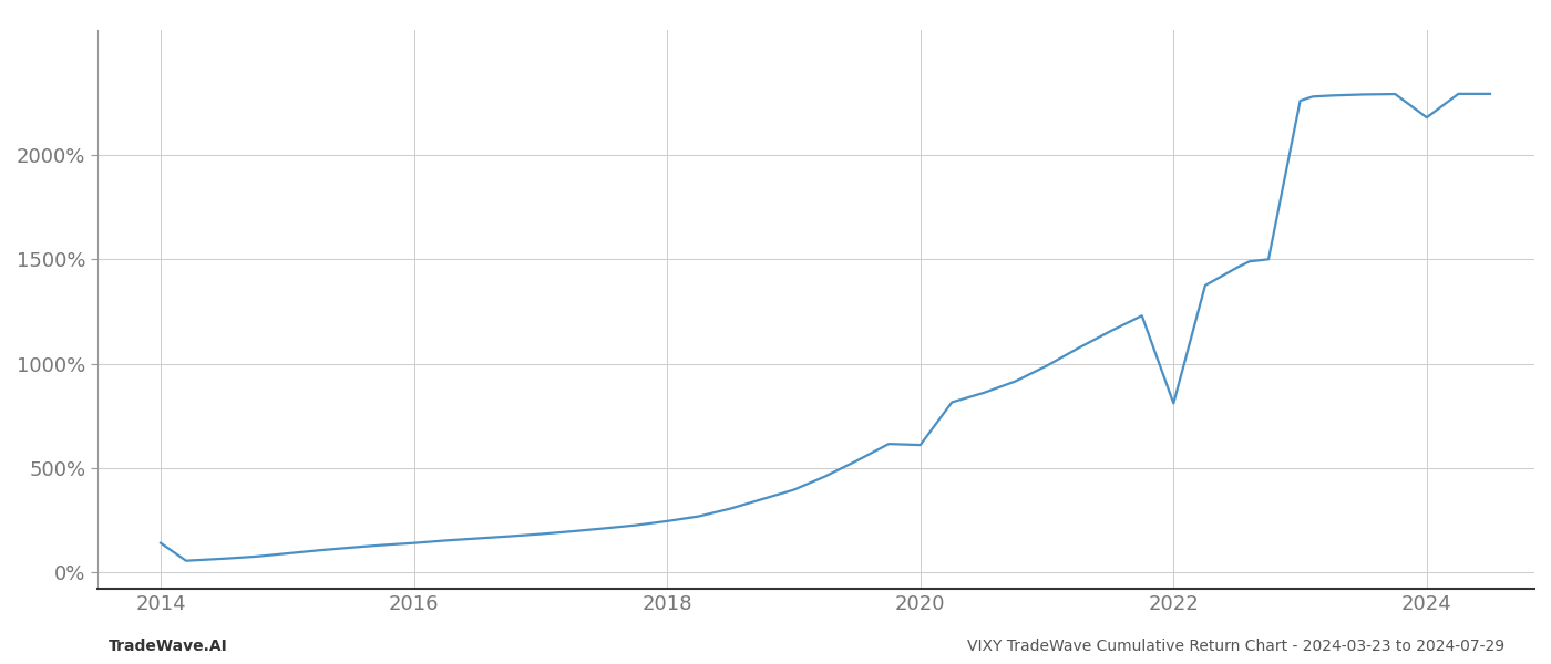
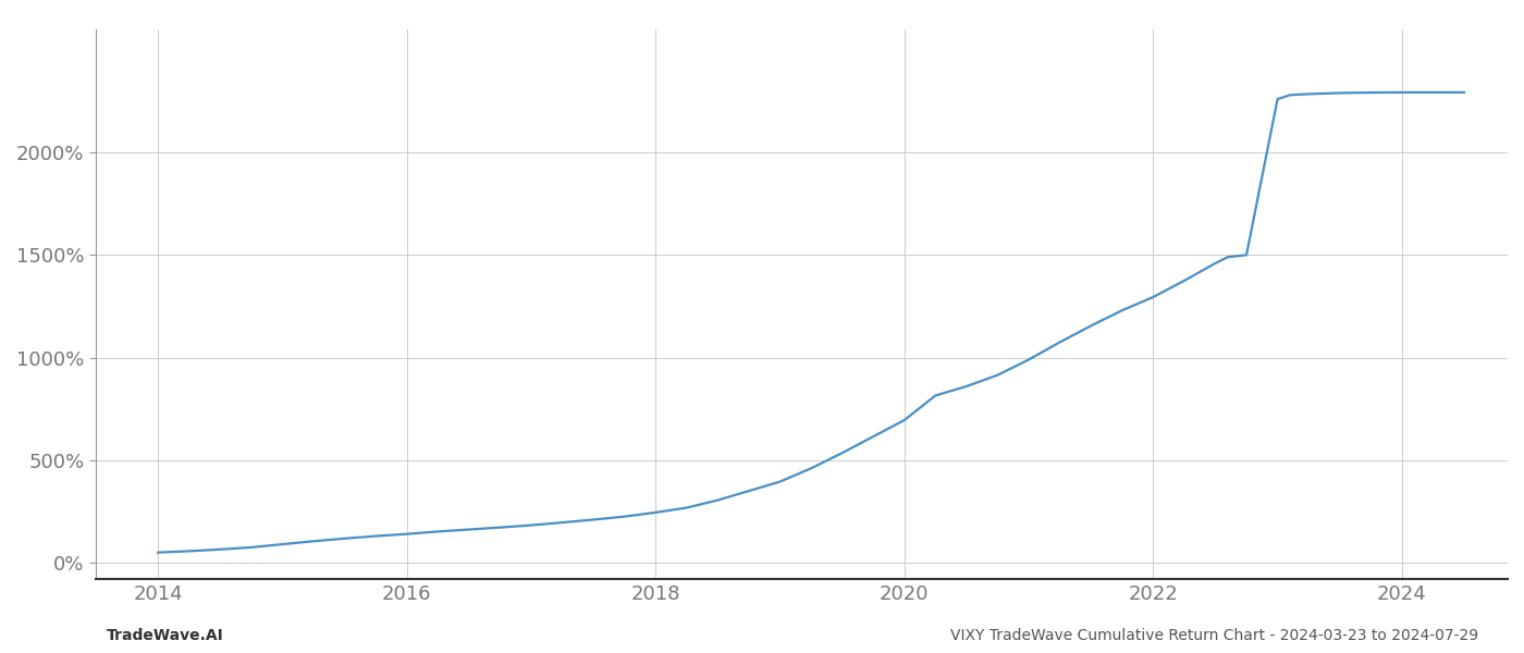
2014: 140% -> 50%
2020: 610% -> 700%
2022: 810% -> 1300%
2024: 2180% -> 2290%
